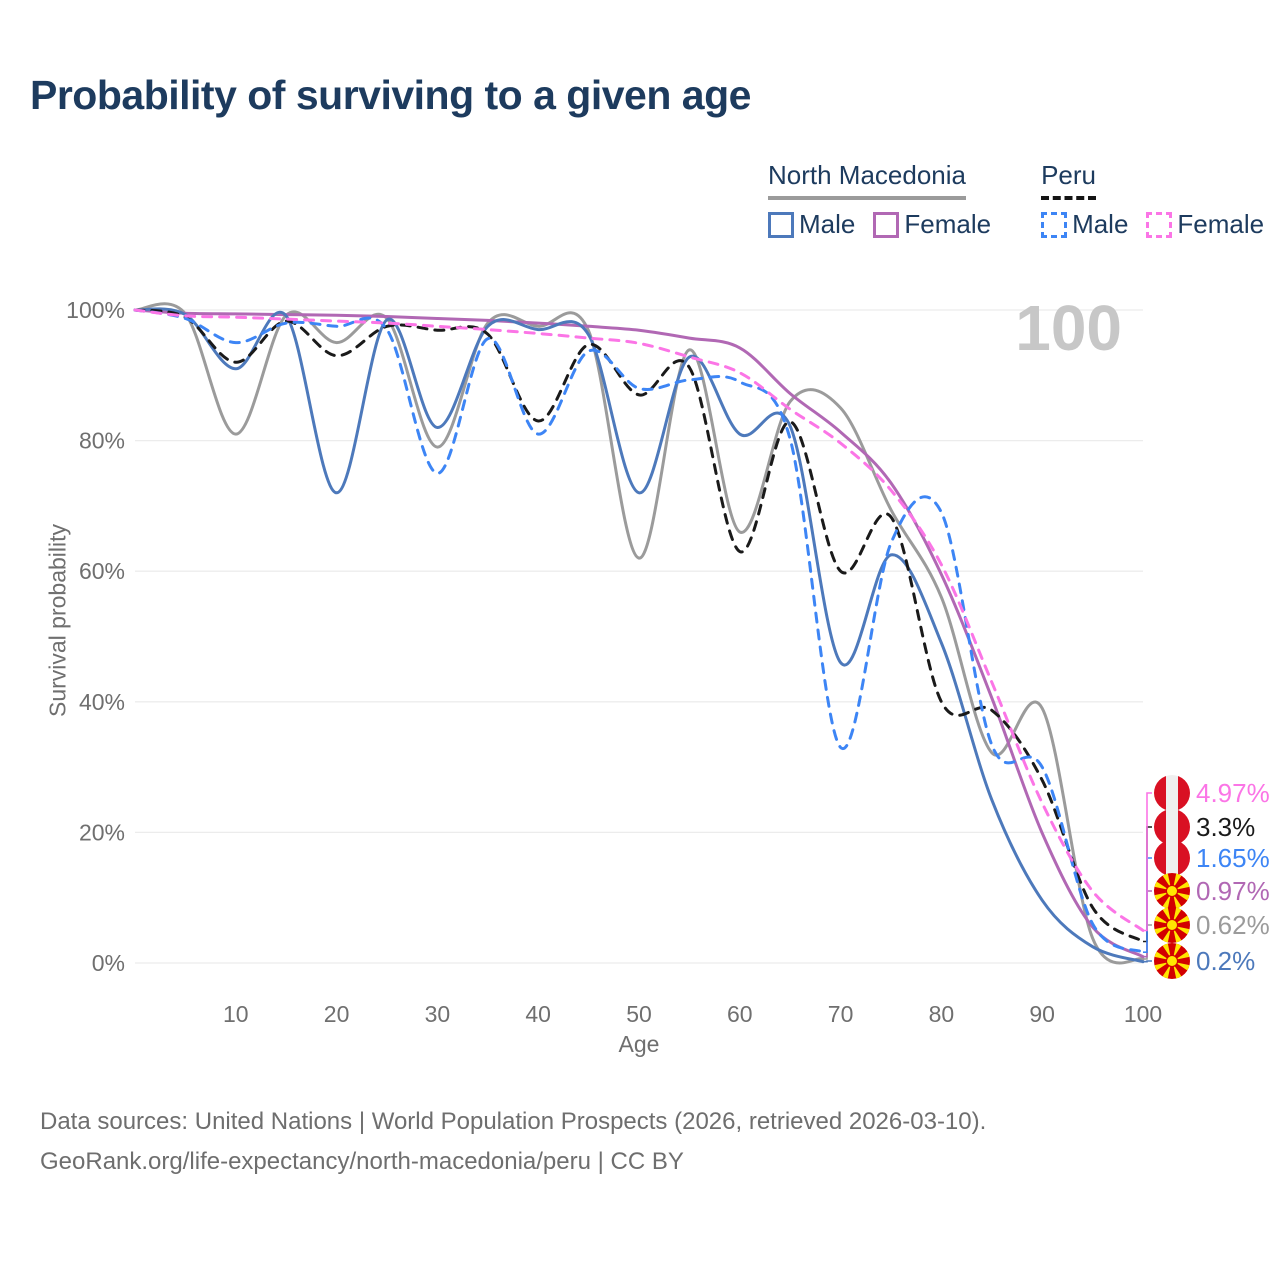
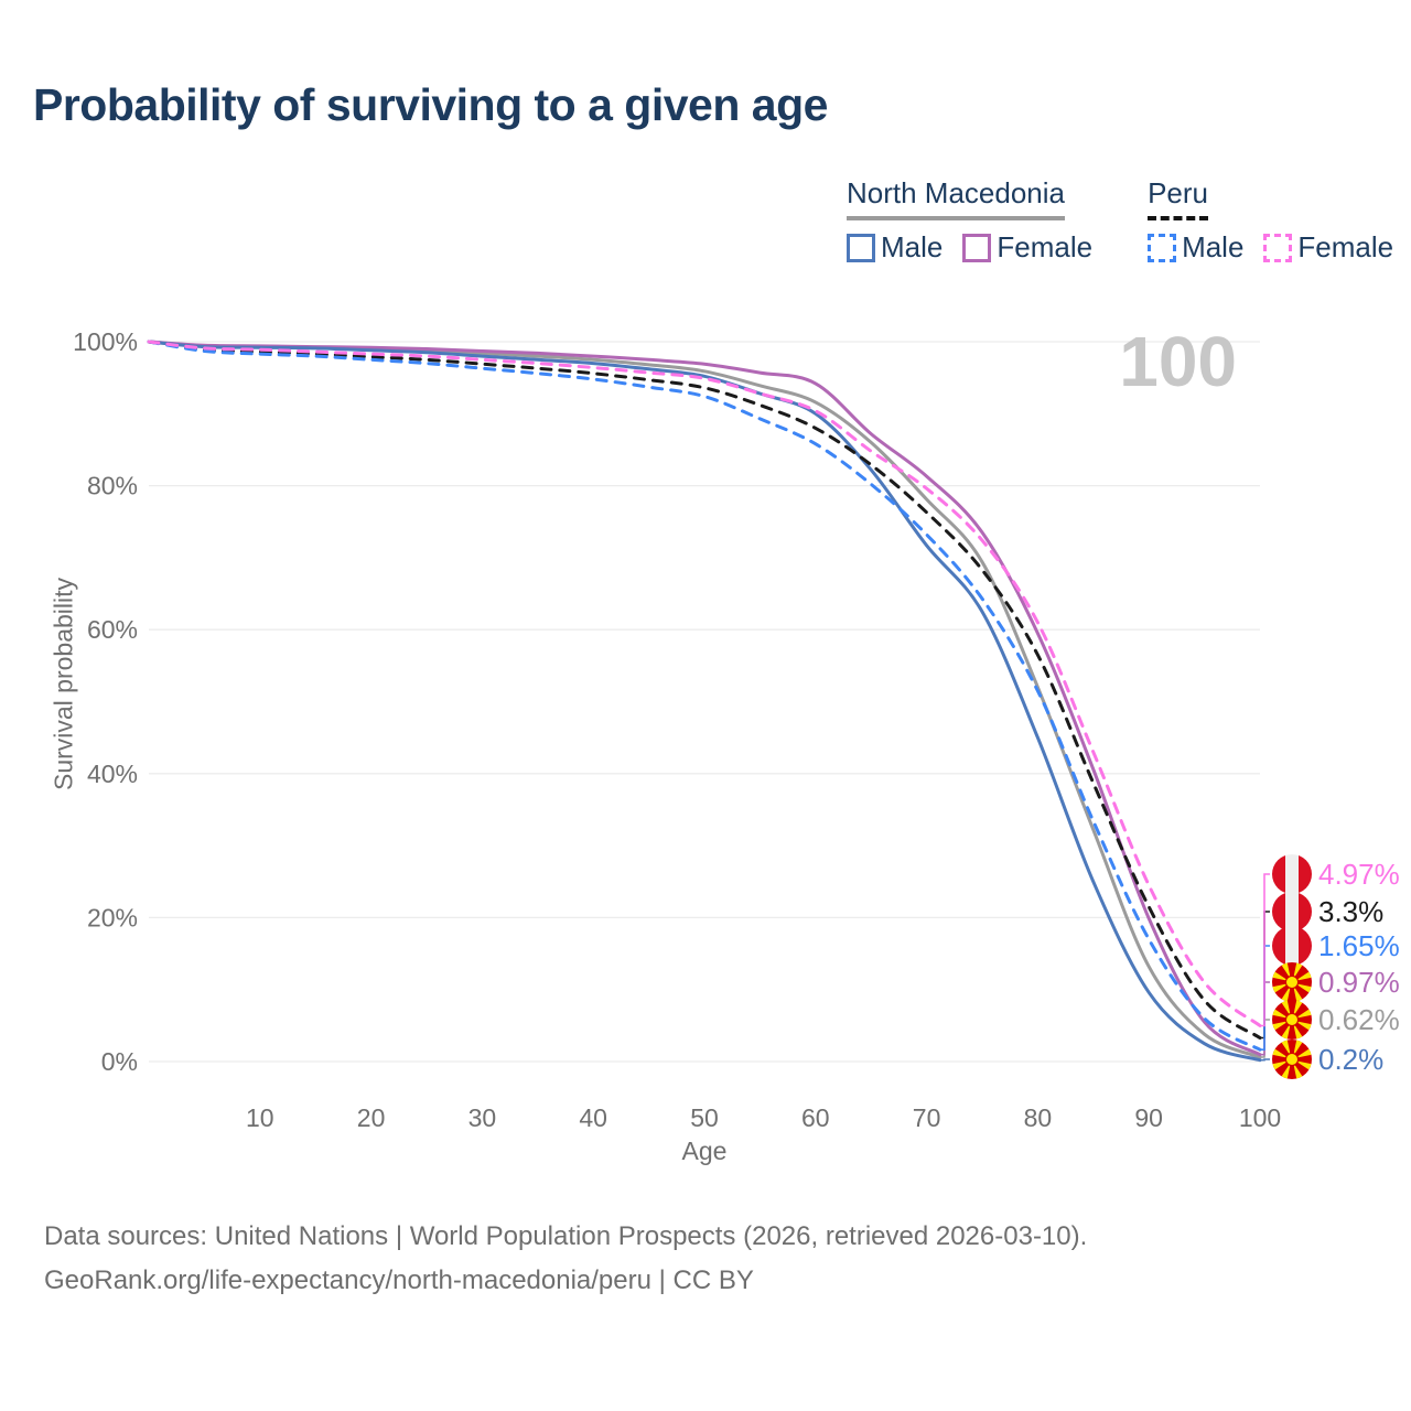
North Macedonia/10: 81% -> 99%
North Macedonia Male/10: 91% -> 99%
Peru/10: 92% -> 99%
Peru Male/10: 95% -> 98%
North Macedonia/20: 95% -> 99%
North Macedonia Male/20: 72% -> 99%
Peru/20: 93% -> 98%
North Macedonia/30: 79% -> 98%
North Macedonia Male/30: 82% -> 98%
Peru Male/30: 75% -> 96%
Peru/40: 83% -> 96%
Peru Male/40: 81% -> 95%
North Macedonia/50: 62% -> 96%
North Macedonia Male/50: 72% -> 95%
Peru/50: 87% -> 94%
Peru Male/50: 88% -> 92%
North Macedonia/60: 66% -> 92%
North Macedonia Male/60: 81% -> 90%
Peru/60: 63% -> 88%
Peru Male/60: 89% -> 86%
North Macedonia/70: 85% -> 78%
North Macedonia Male/70: 46% -> 72%
Peru/70: 60% -> 76%
Peru Male/70: 33% -> 73%
North Macedonia/80: 56% -> 52%
North Macedonia Male/80: 49% -> 45%
Peru/80: 40% -> 56%
Peru Male/80: 69% -> 52%
North Macedonia/90: 39% -> 13%
Peru/90: 28% -> 22%
Peru Male/90: 30% -> 17%
